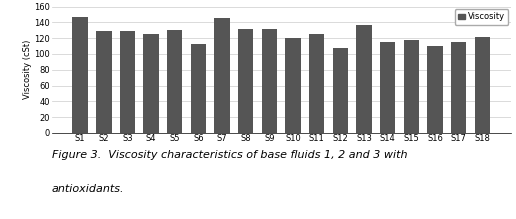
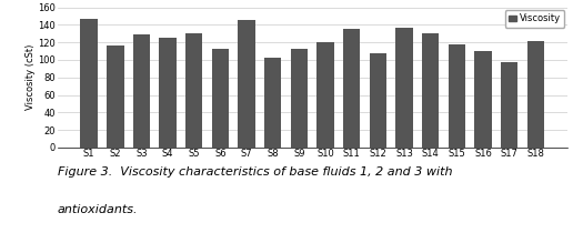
S2: 129 -> 116
S8: 131 -> 102
S9: 132 -> 112
S11: 125 -> 136
S14: 115 -> 130
S17: 115 -> 98
